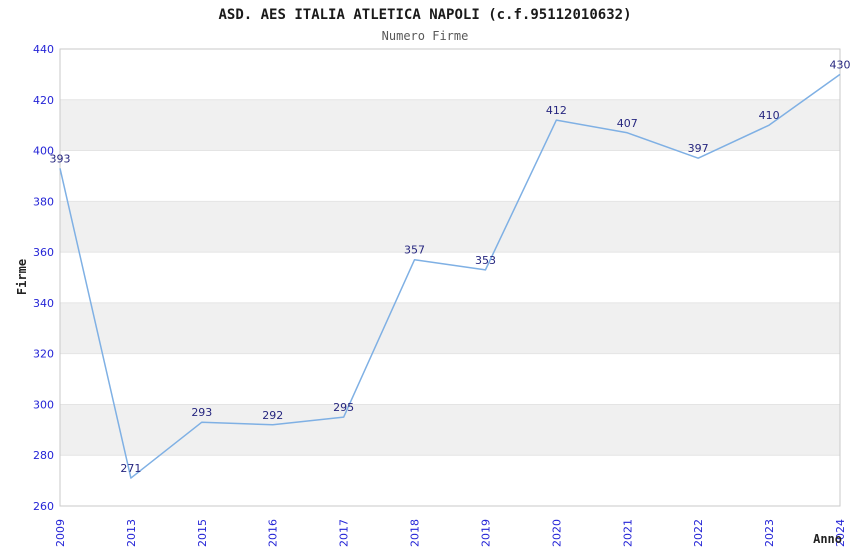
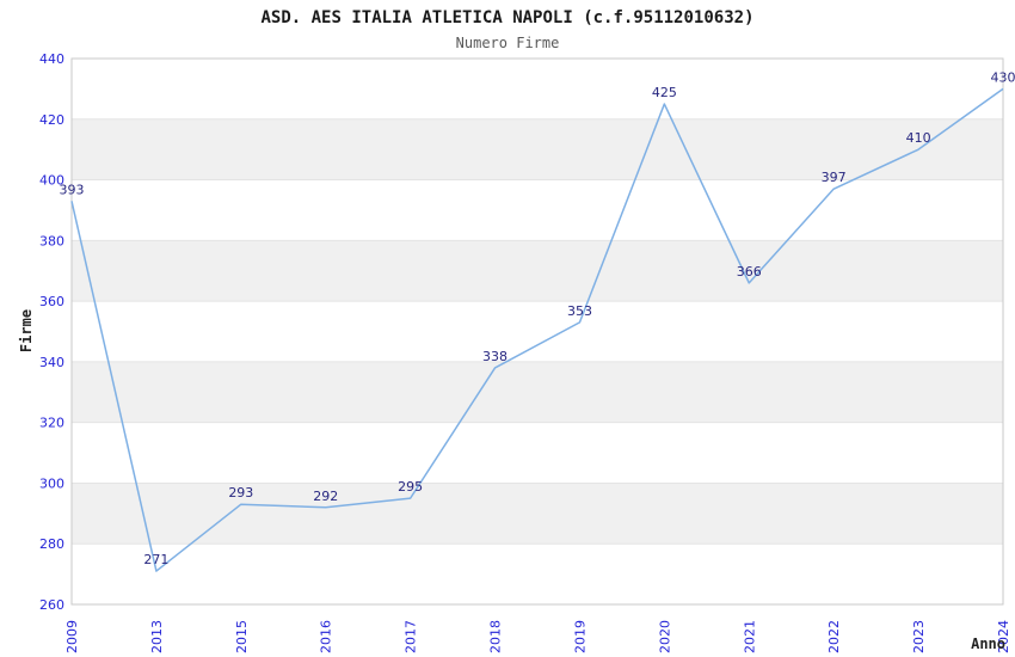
2018: 357 -> 338
2020: 412 -> 425
2021: 407 -> 366
